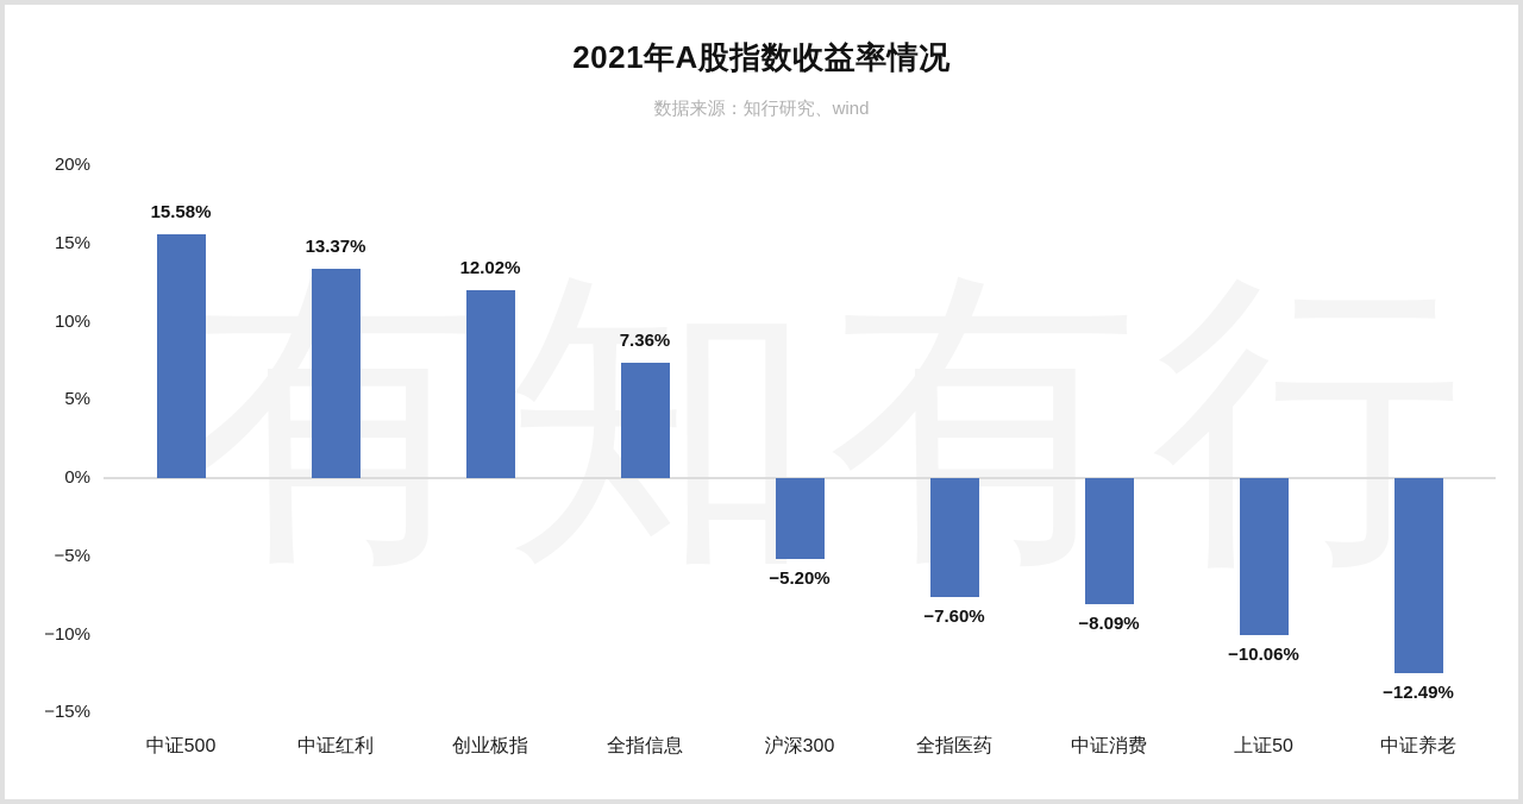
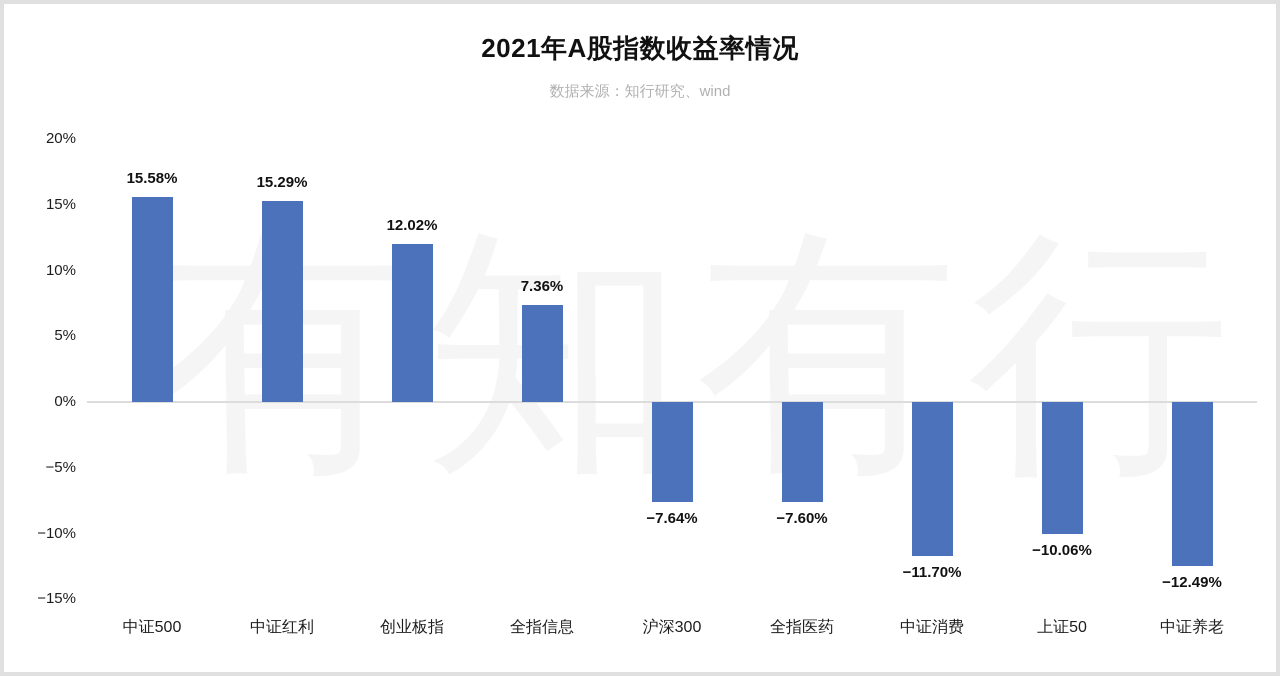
中证红利: 13.37% -> 15.29%
沪深300: −5.20% -> −7.64%
中证消费: −8.09% -> −11.70%
